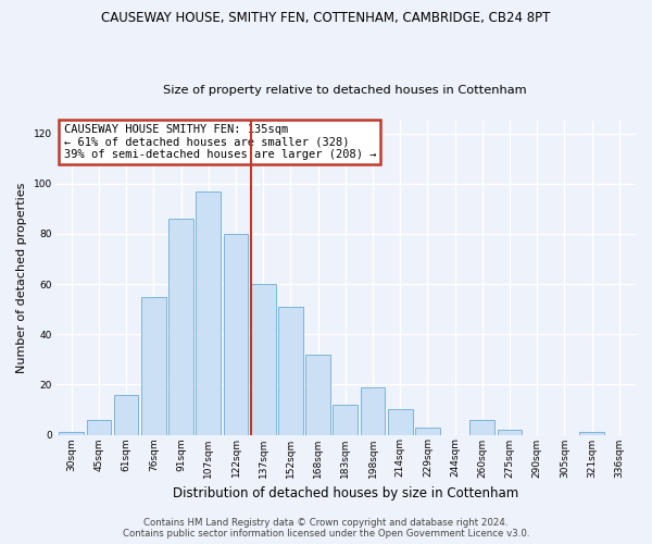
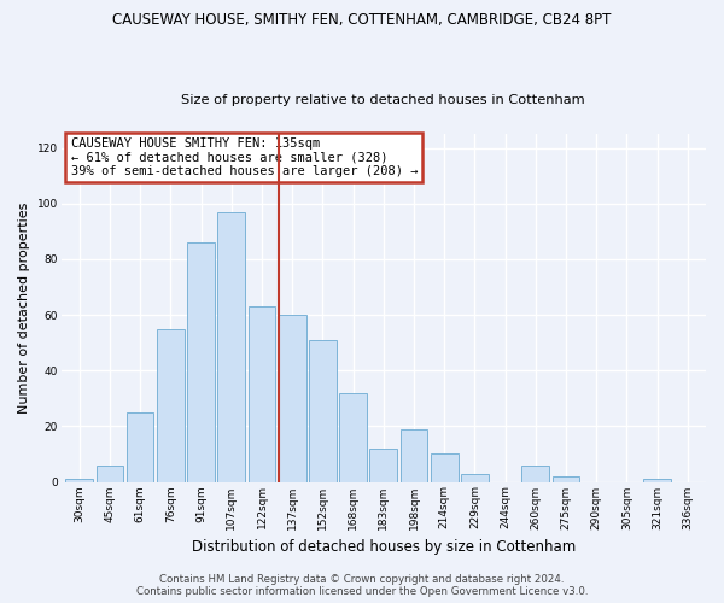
61sqm: 16 -> 25
122sqm: 80 -> 63
